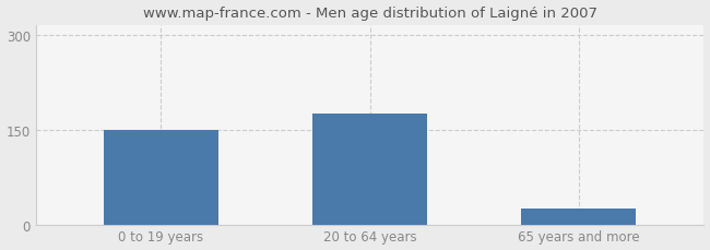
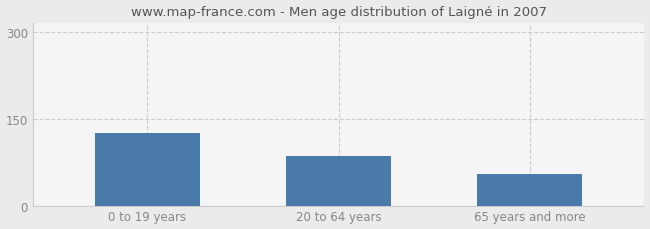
0 to 19 years: 150 -> 126
20 to 64 years: 175 -> 86
65 years and more: 25 -> 54
